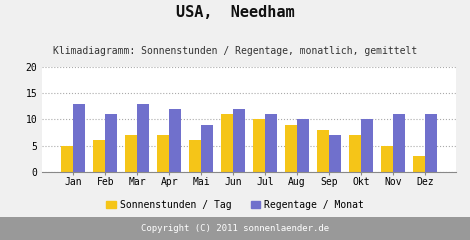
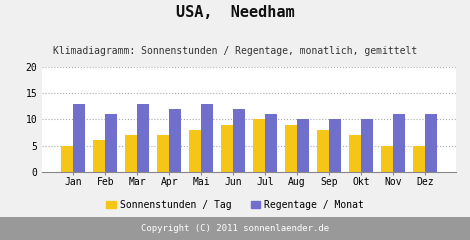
Sonnenstunden / Tag/Mai: 6 -> 8
Regentage / Monat/Mai: 9 -> 13
Sonnenstunden / Tag/Jun: 11 -> 9
Regentage / Monat/Sep: 7 -> 10
Sonnenstunden / Tag/Dez: 3 -> 5
